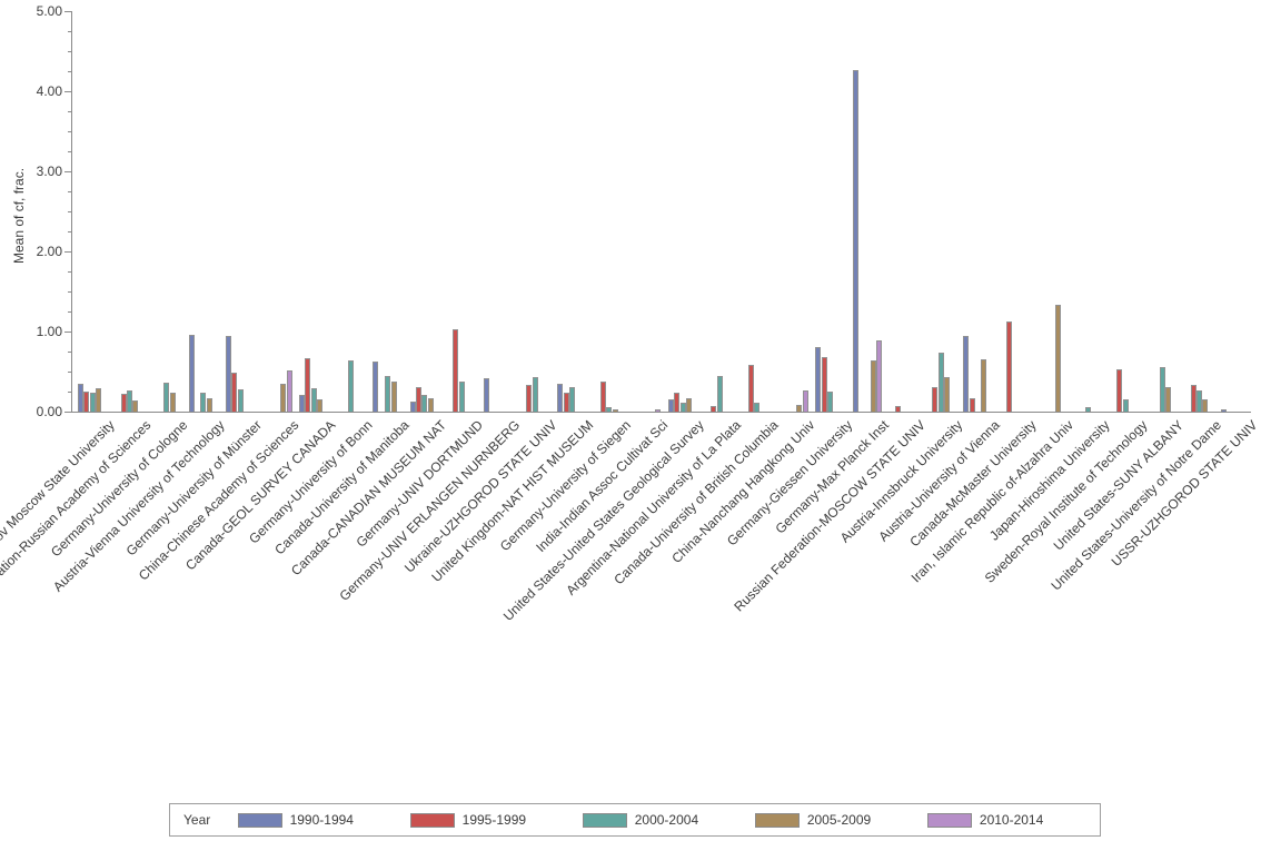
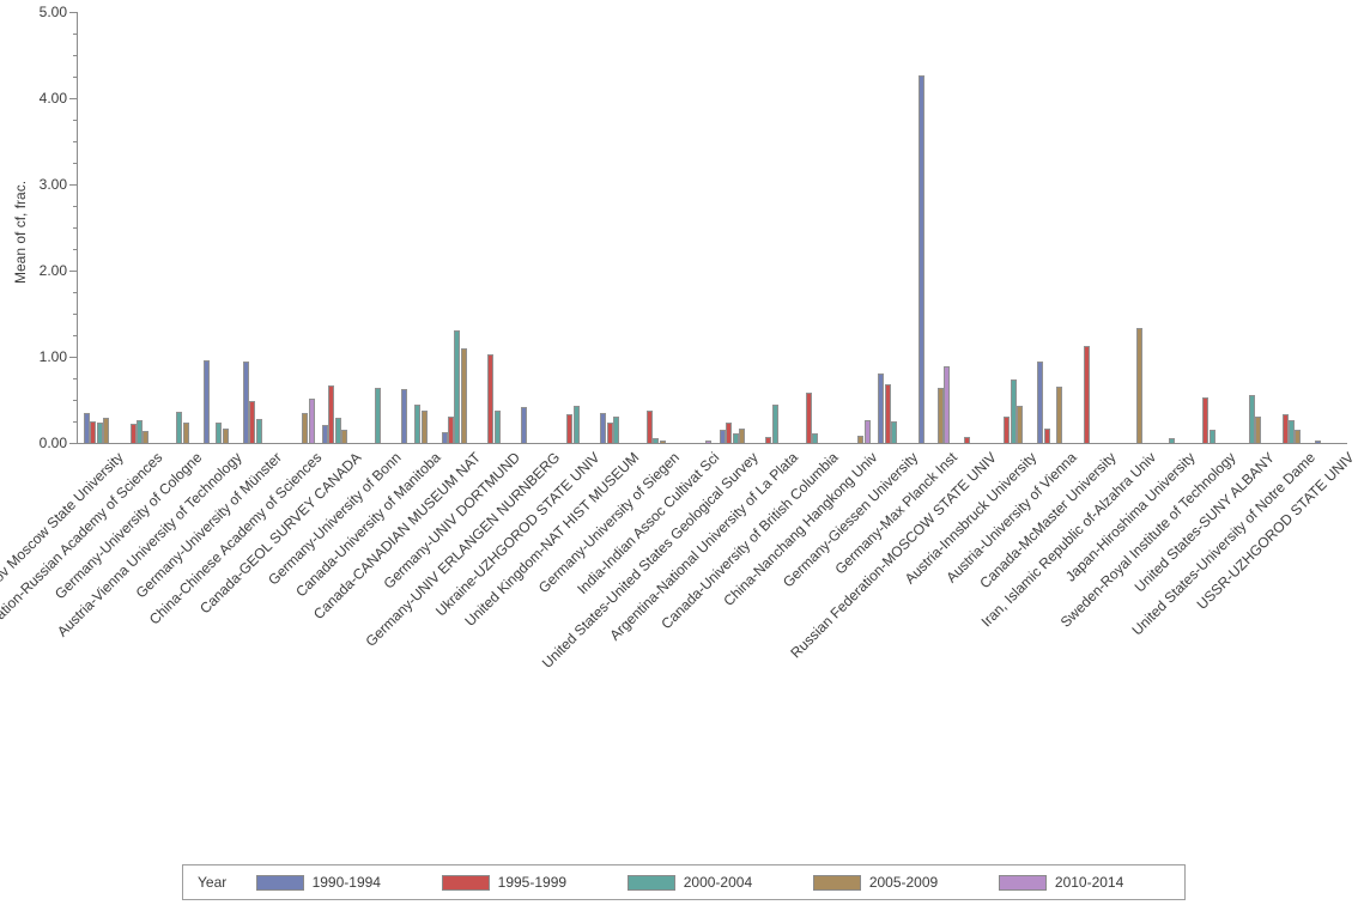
2000-2004/Canada-CANADIAN MUSEUM NAT: 0.2 -> 1.3
2005-2009/Canada-CANADIAN MUSEUM NAT: 0.2 -> 1.1
